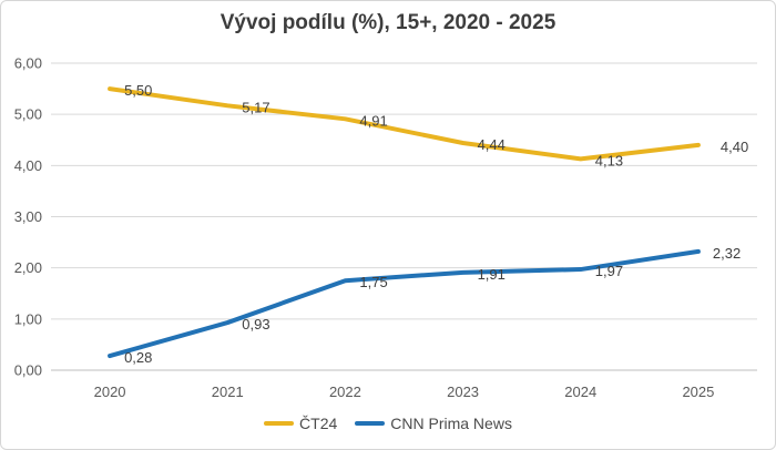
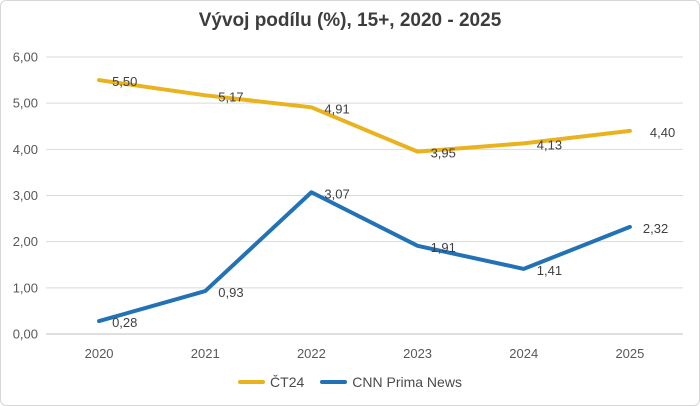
CNN Prima News/2022: 1,75 -> 3,07
ČT24/2023: 4,44 -> 3,95
CNN Prima News/2024: 1,97 -> 1,41
